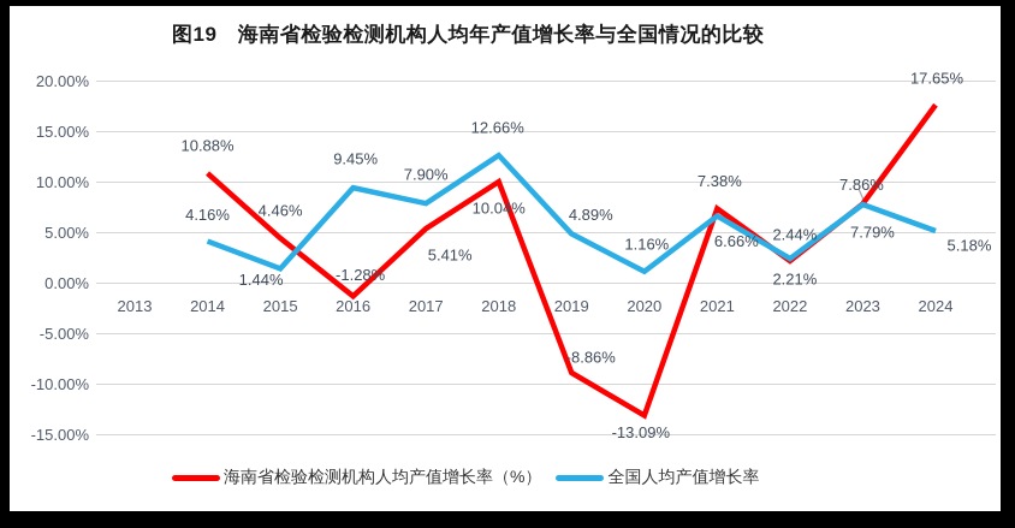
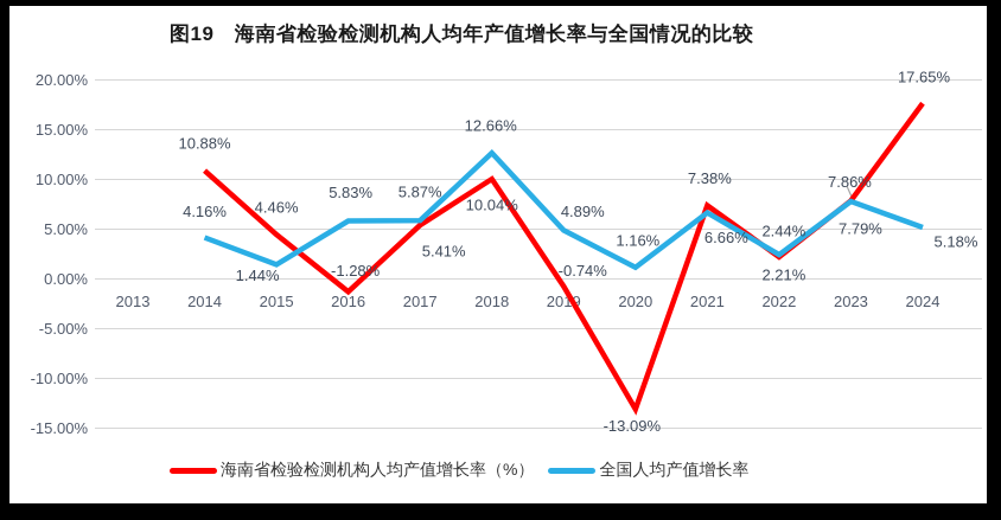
全国人均产值增长率/2016: 9.45% -> 5.83%
全国人均产值增长率/2017: 7.90% -> 5.87%
海南省检验检测机构人均产值增长率（%）/2019: -8.86% -> -0.74%
